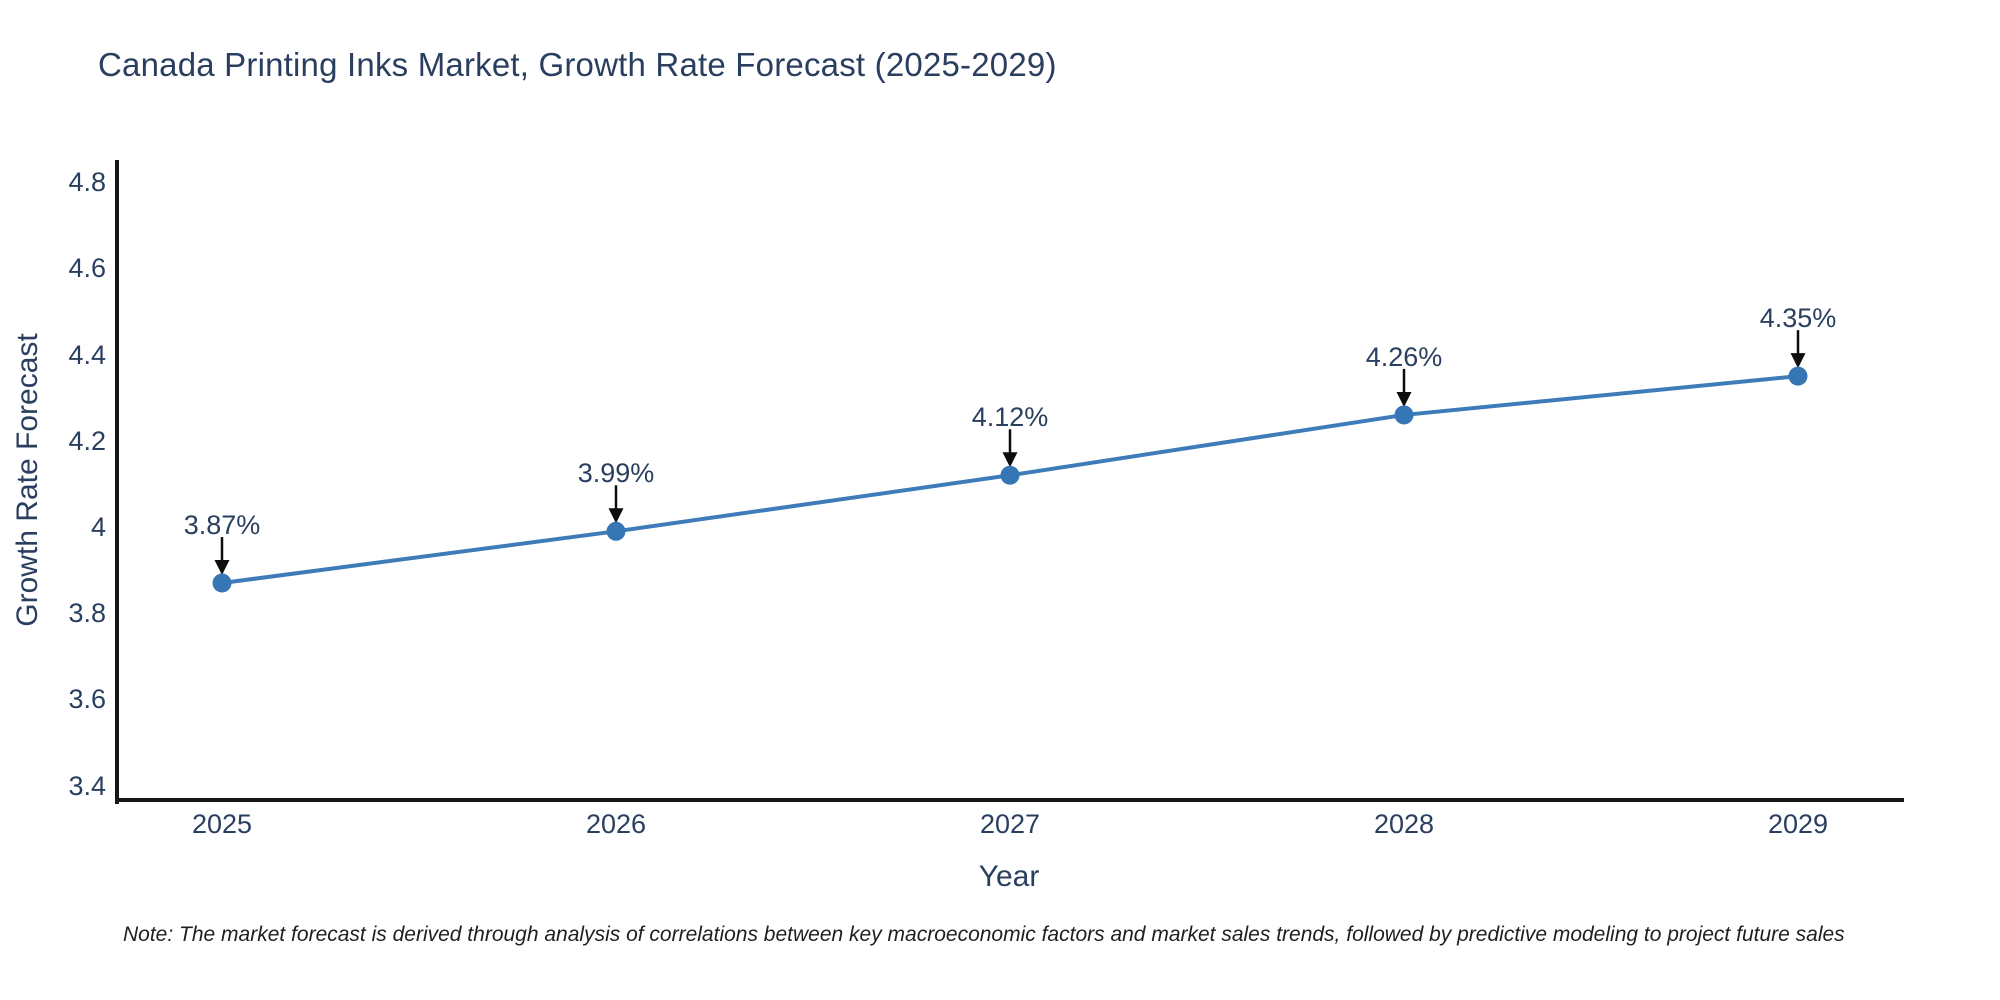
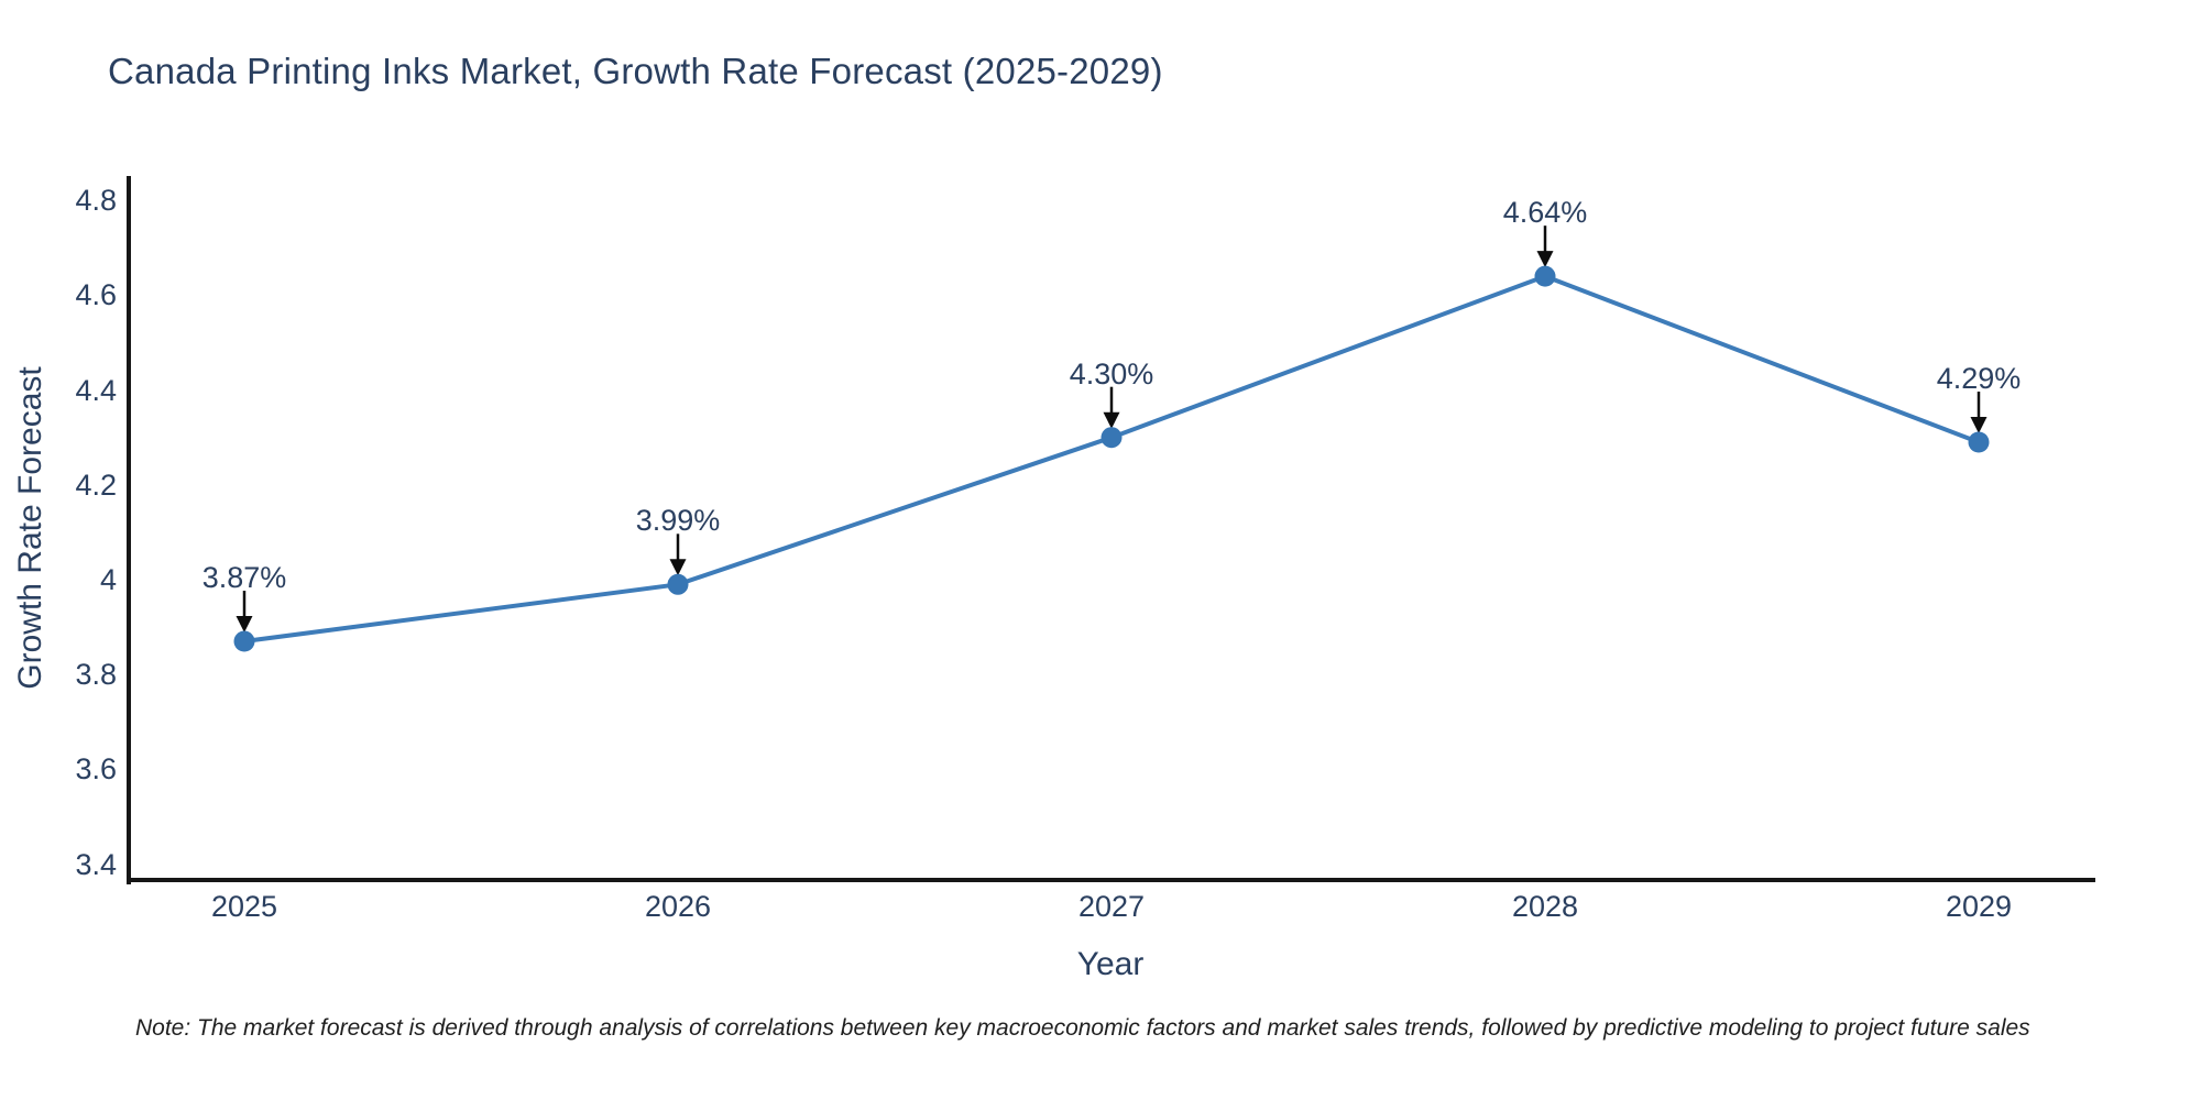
2027: 4.12% -> 4.30%
2028: 4.26% -> 4.64%
2029: 4.35% -> 4.29%
